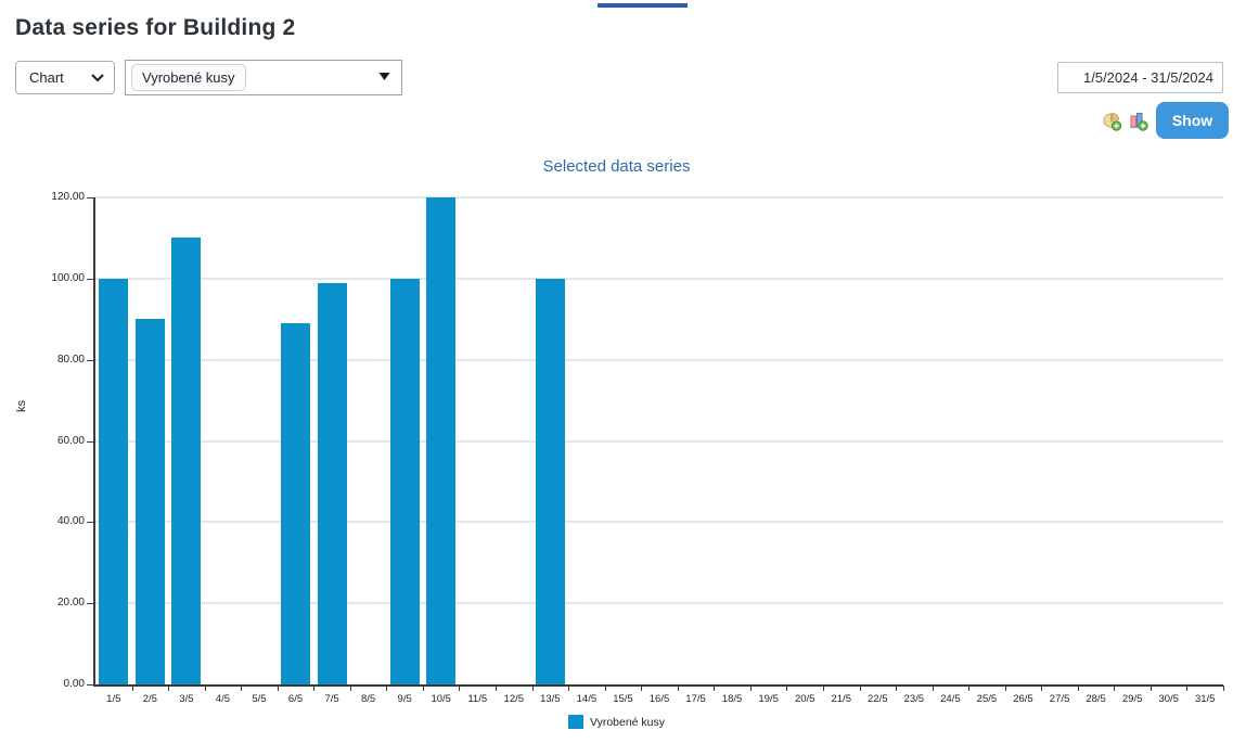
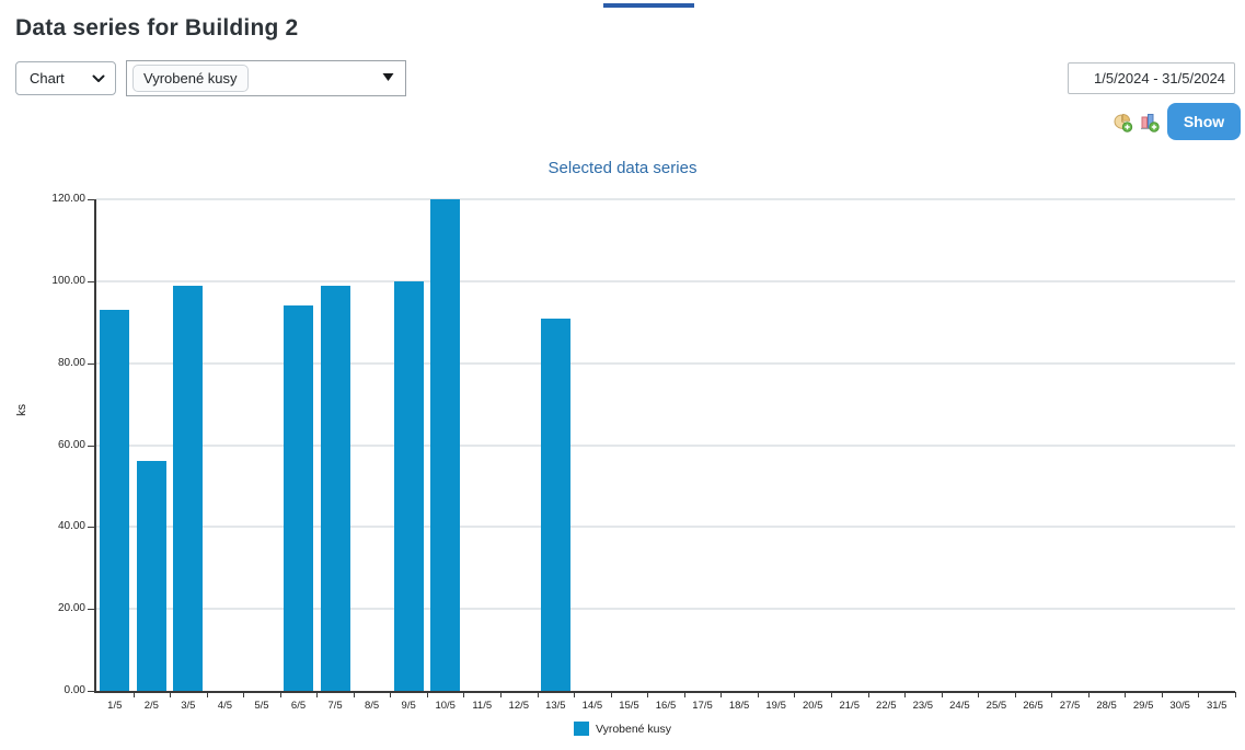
1/5: 100 -> 93
2/5: 90 -> 56
3/5: 110 -> 99
6/5: 89 -> 94
13/5: 100 -> 91
